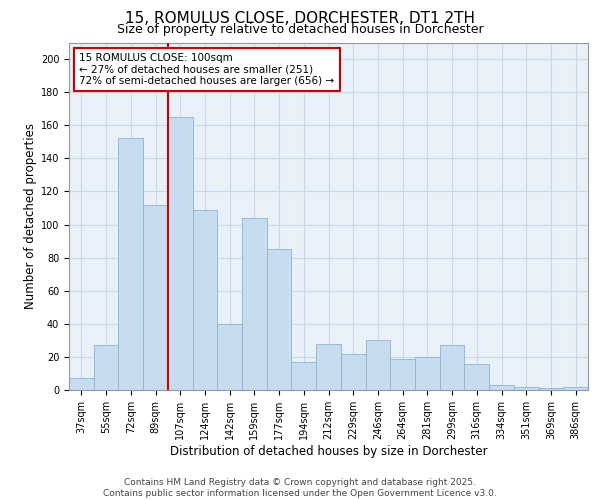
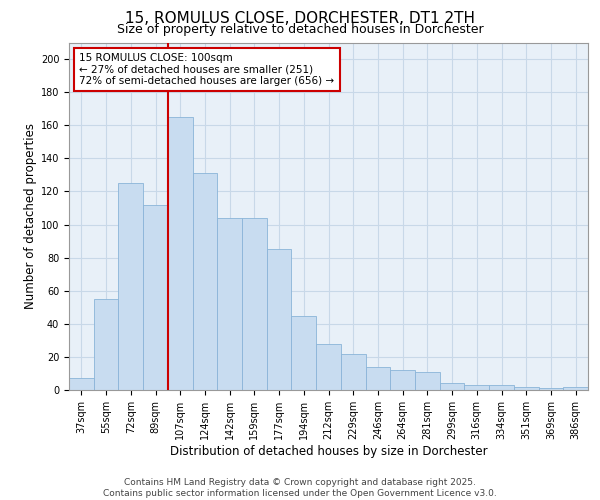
55sqm: 27 -> 55
72sqm: 152 -> 125
124sqm: 109 -> 131
142sqm: 40 -> 104
194sqm: 17 -> 45
246sqm: 30 -> 14
264sqm: 19 -> 12
281sqm: 20 -> 11
299sqm: 27 -> 4
316sqm: 16 -> 3
